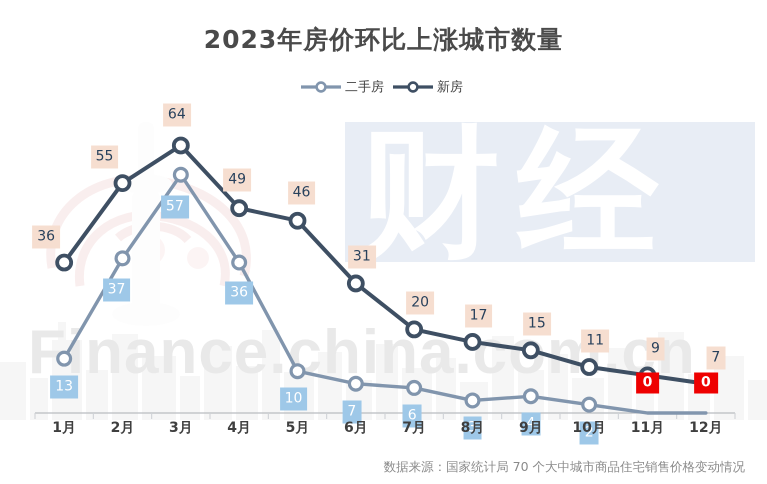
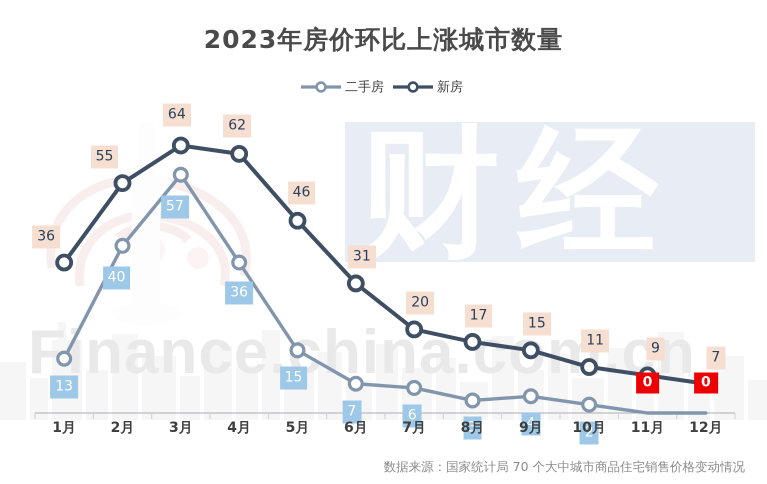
二手房/2月: 37 -> 40
新房/4月: 49 -> 62
二手房/5月: 10 -> 15
